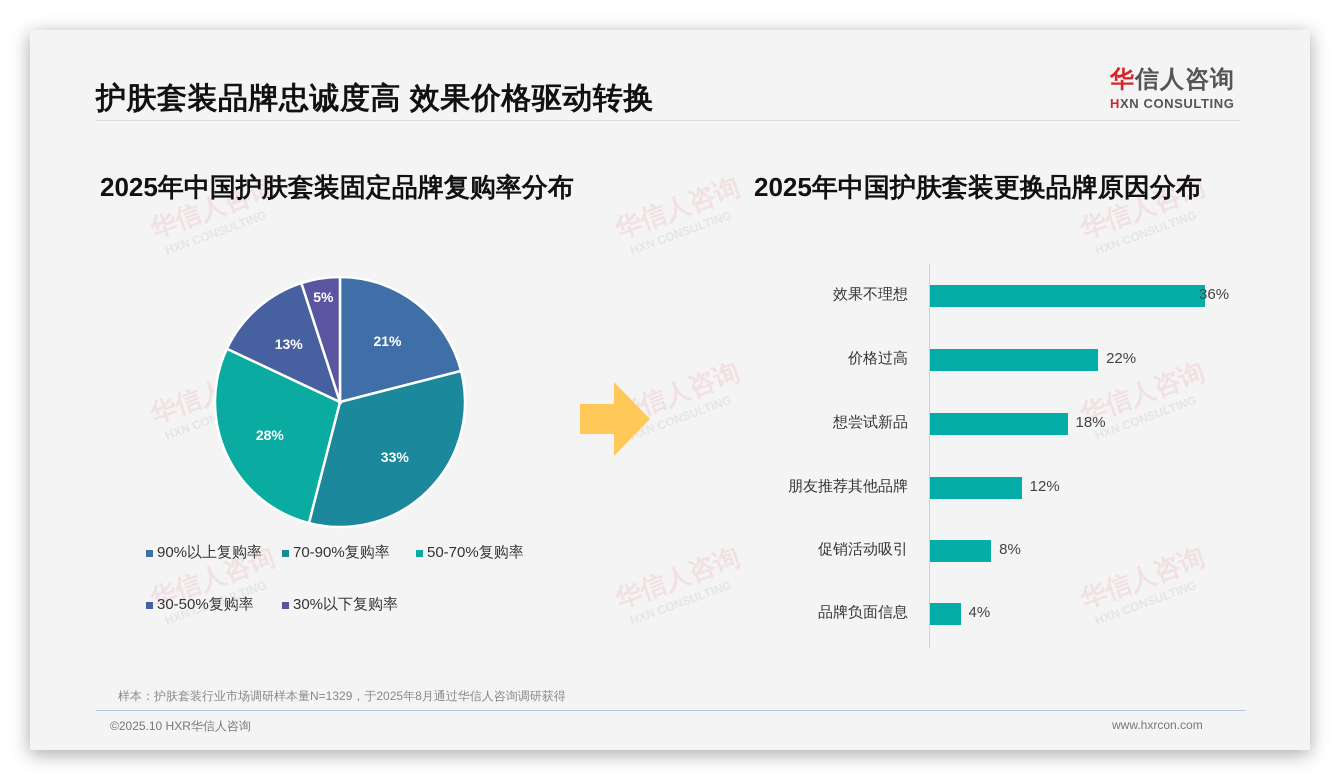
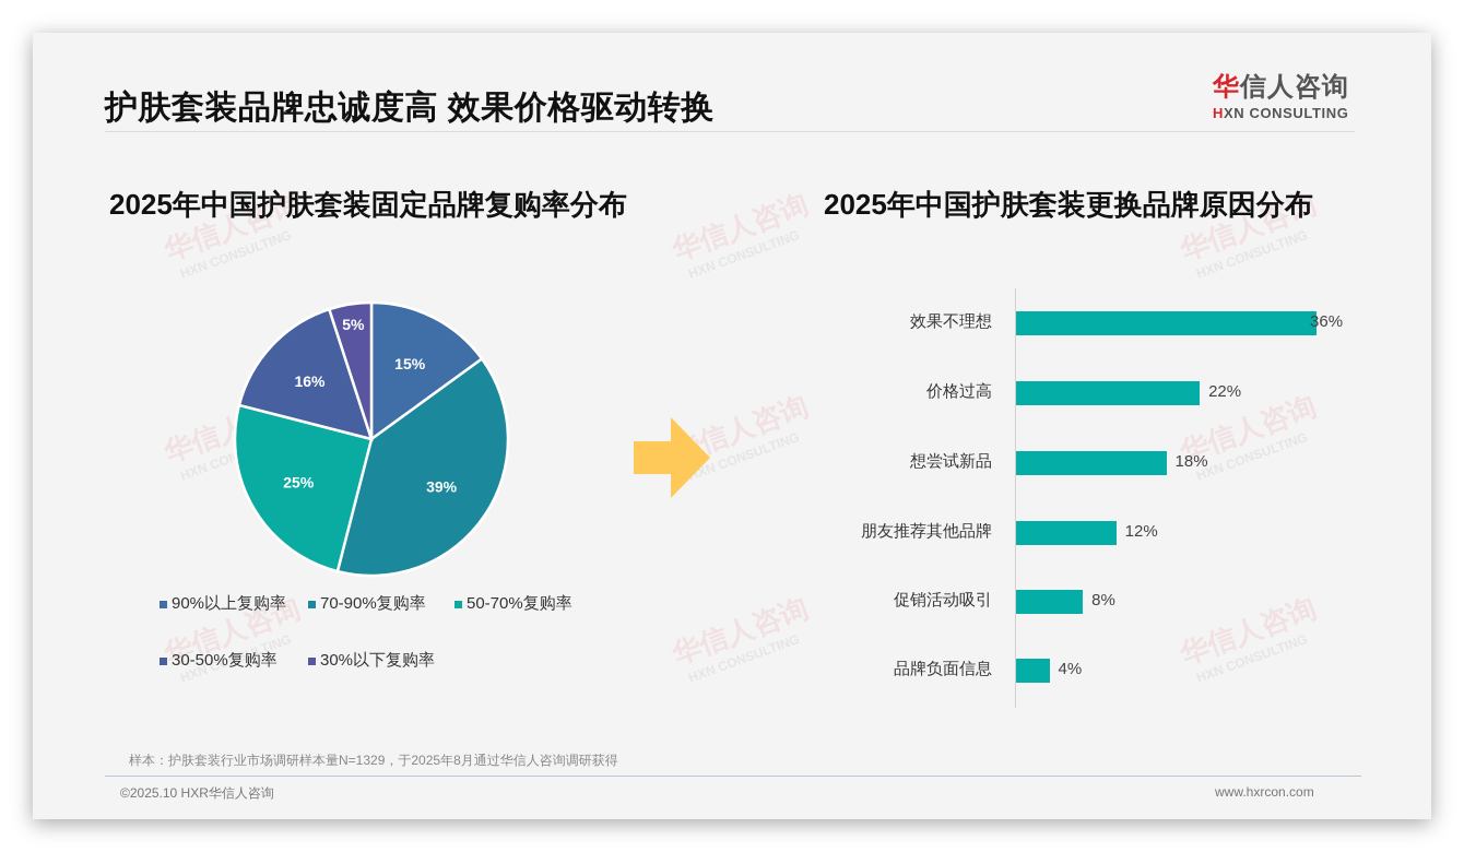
2025年中国护肤套装固定品牌复购率分布/90%以上复购率: 21% -> 15%
2025年中国护肤套装固定品牌复购率分布/70-90%复购率: 33% -> 39%
2025年中国护肤套装固定品牌复购率分布/50-70%复购率: 28% -> 25%
2025年中国护肤套装固定品牌复购率分布/30-50%复购率: 13% -> 16%
